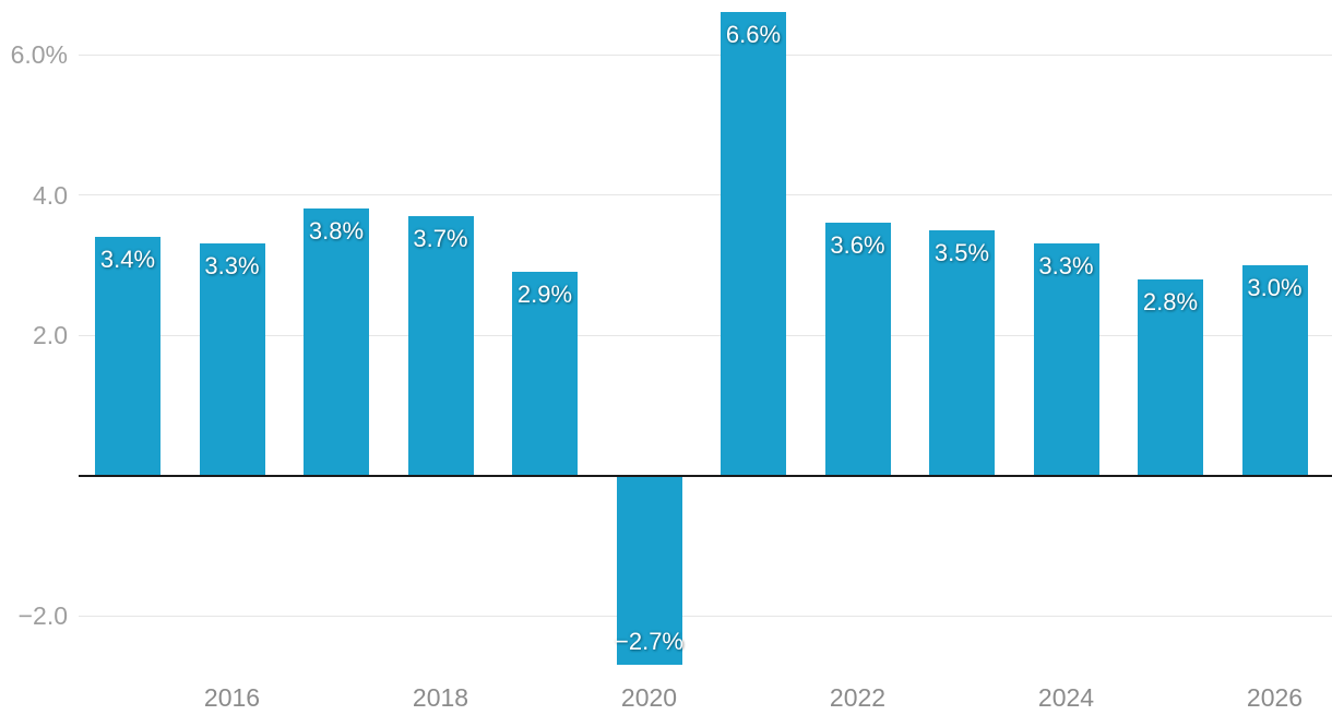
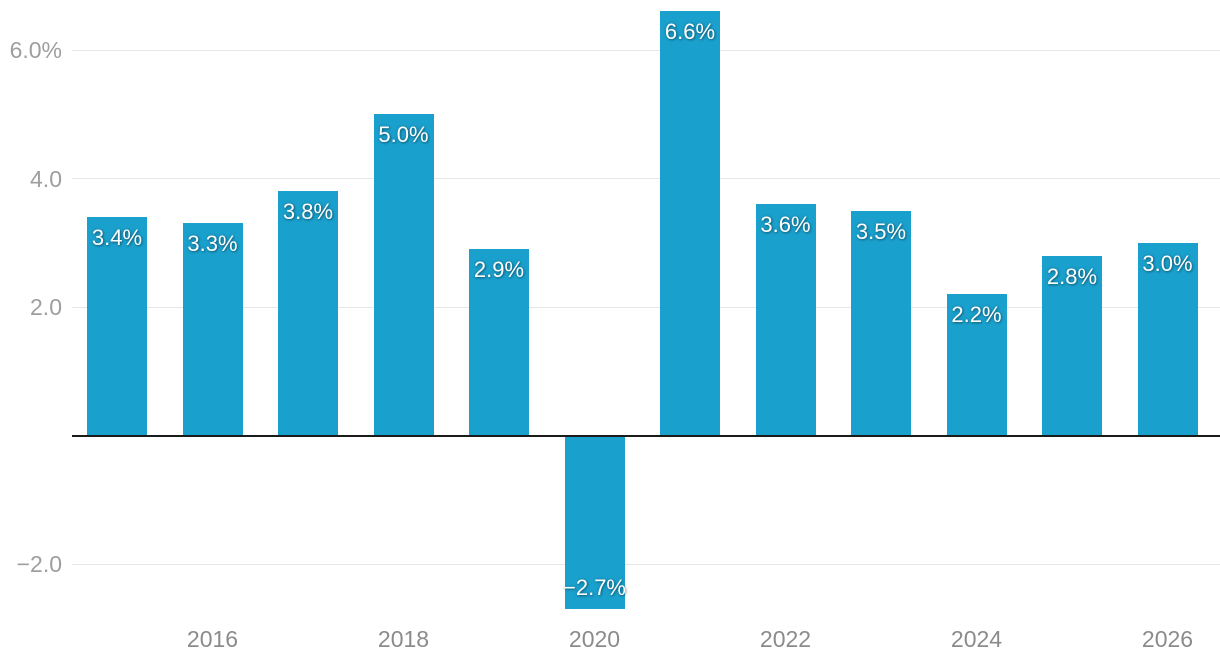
2018: 3.7% -> 5.0%
2024: 3.3% -> 2.2%
